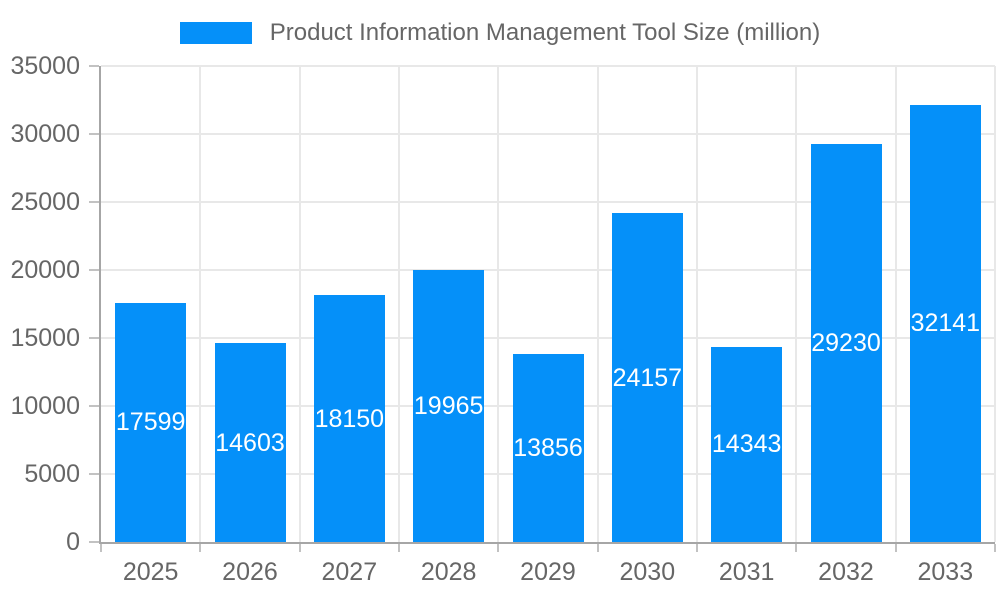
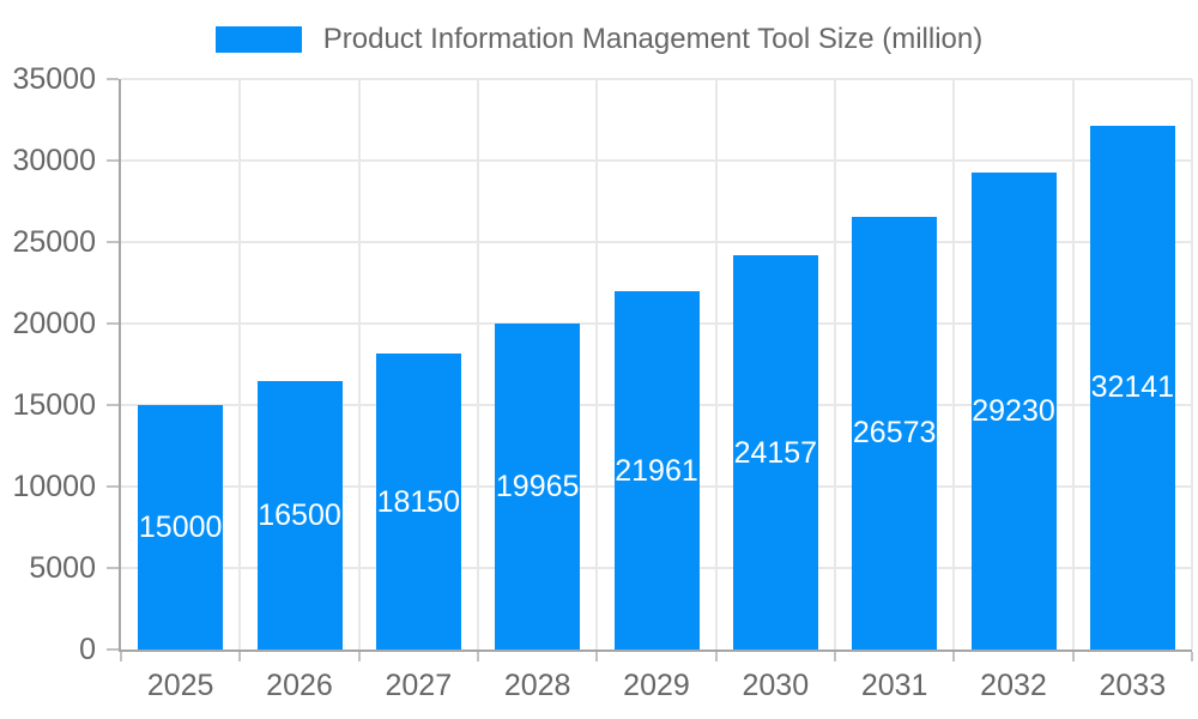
2025: 17599 -> 15000
2026: 14603 -> 16500
2029: 13856 -> 21961
2031: 14343 -> 26573
